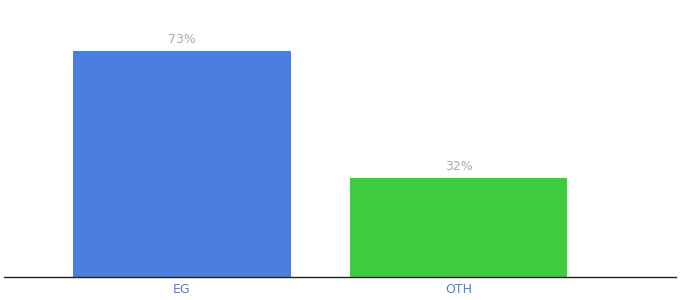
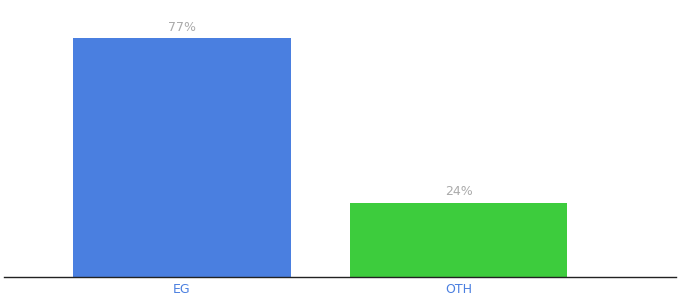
EG: 73% -> 77%
OTH: 32% -> 24%
